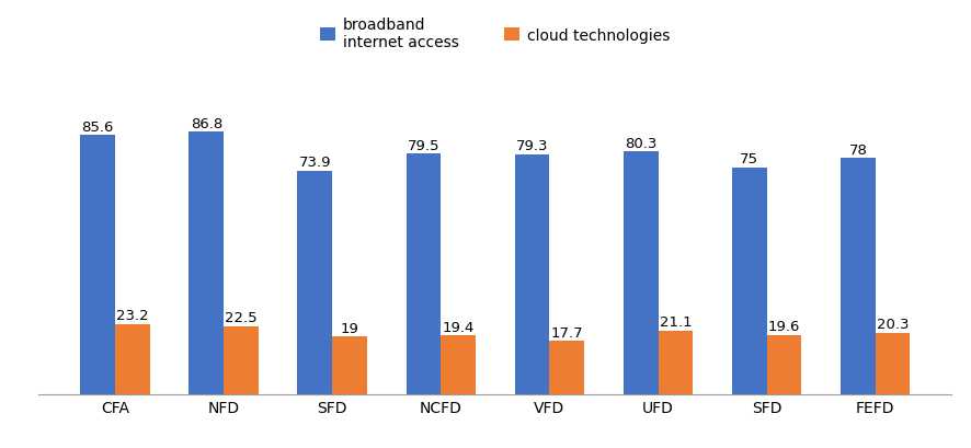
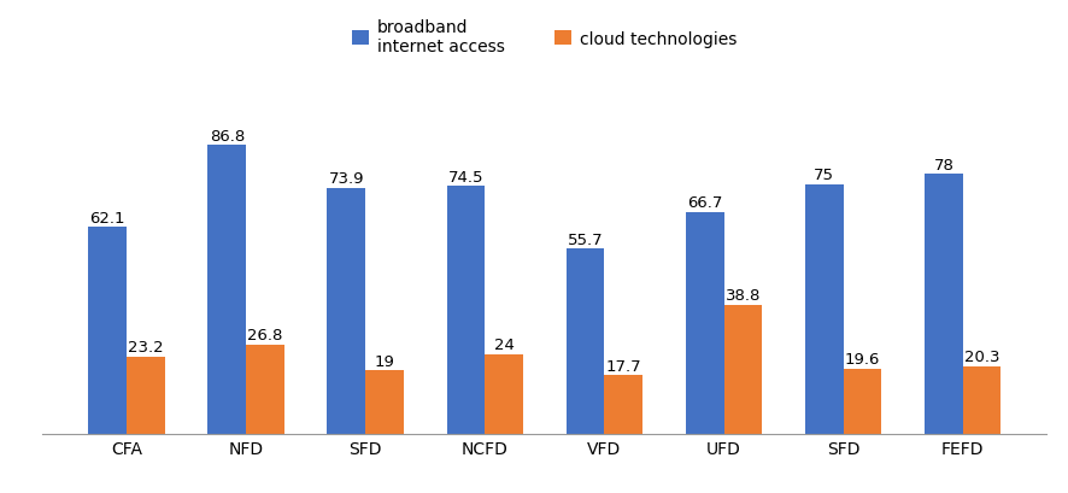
broadband internet access/CFA: 85.6 -> 62.1
cloud technologies/NFD: 22.5 -> 26.8
broadband internet access/NCFD: 79.5 -> 74.5
cloud technologies/NCFD: 19.4 -> 24
broadband internet access/VFD: 79.3 -> 55.7
broadband internet access/UFD: 80.3 -> 66.7
cloud technologies/UFD: 21.1 -> 38.8
